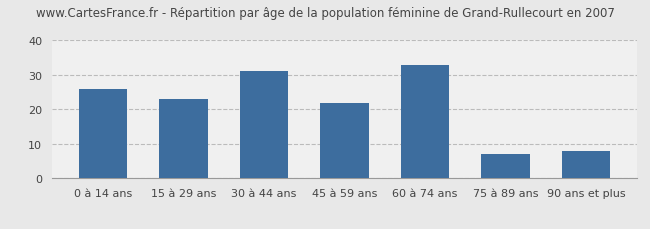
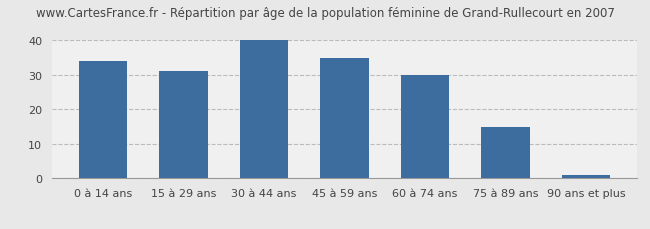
0 à 14 ans: 26 -> 34
15 à 29 ans: 23 -> 31
30 à 44 ans: 31 -> 40
45 à 59 ans: 22 -> 35
60 à 74 ans: 33 -> 30
75 à 89 ans: 7 -> 15
90 ans et plus: 8 -> 1
